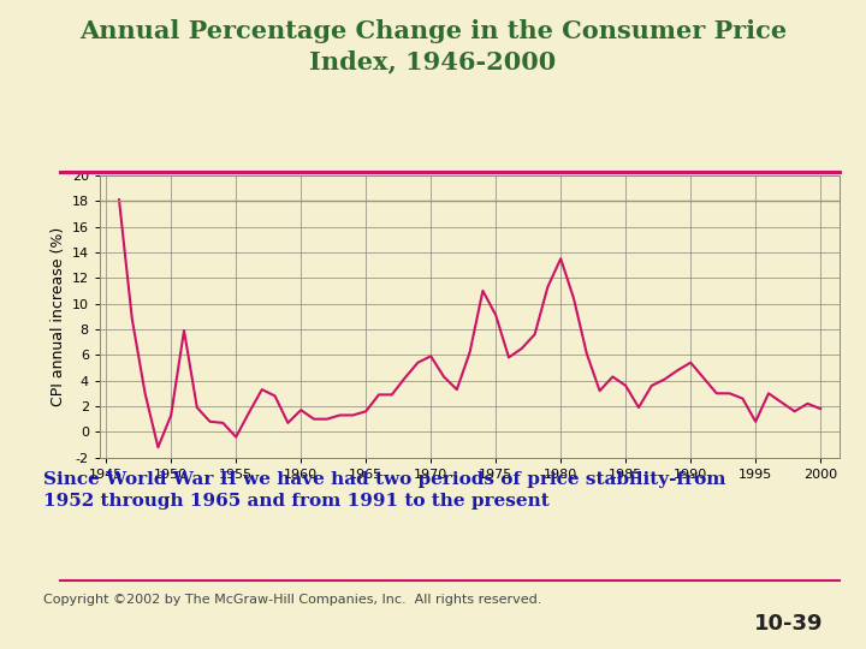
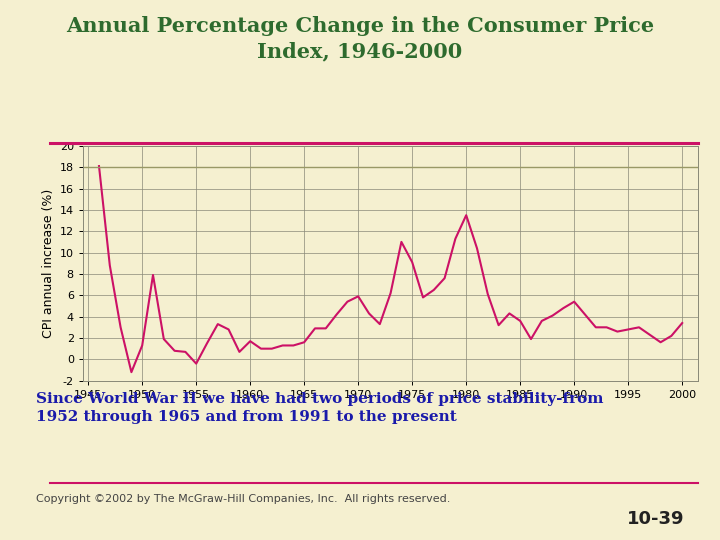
1995: 0.8 -> 2.8
2000: 1.8 -> 3.4
